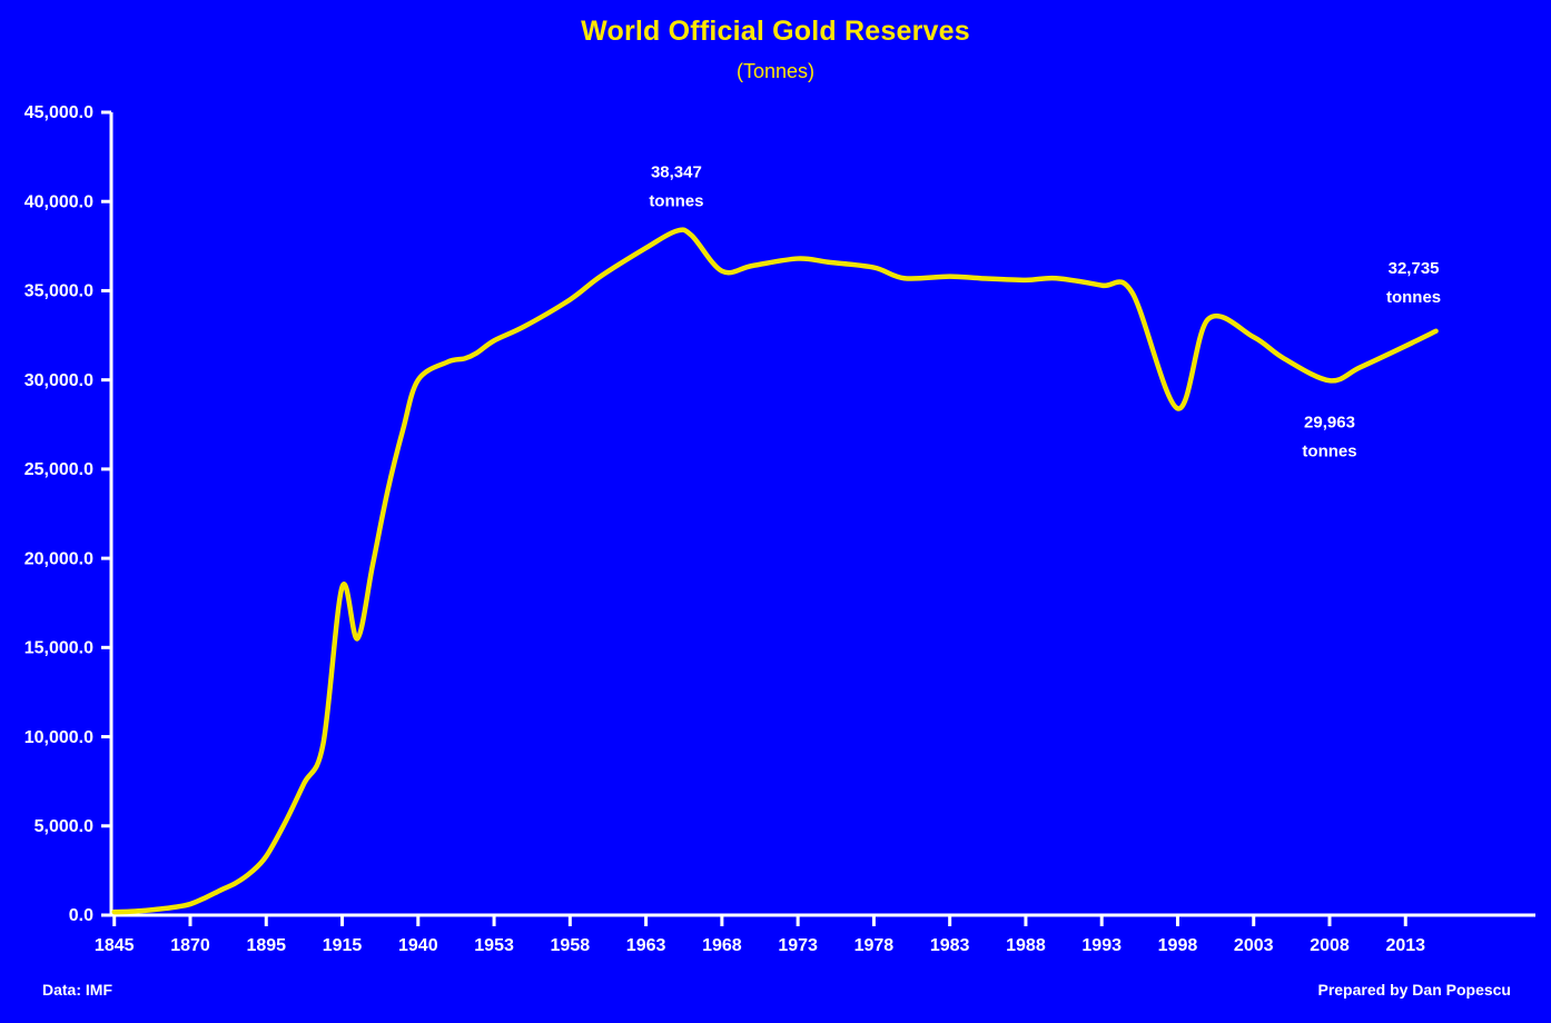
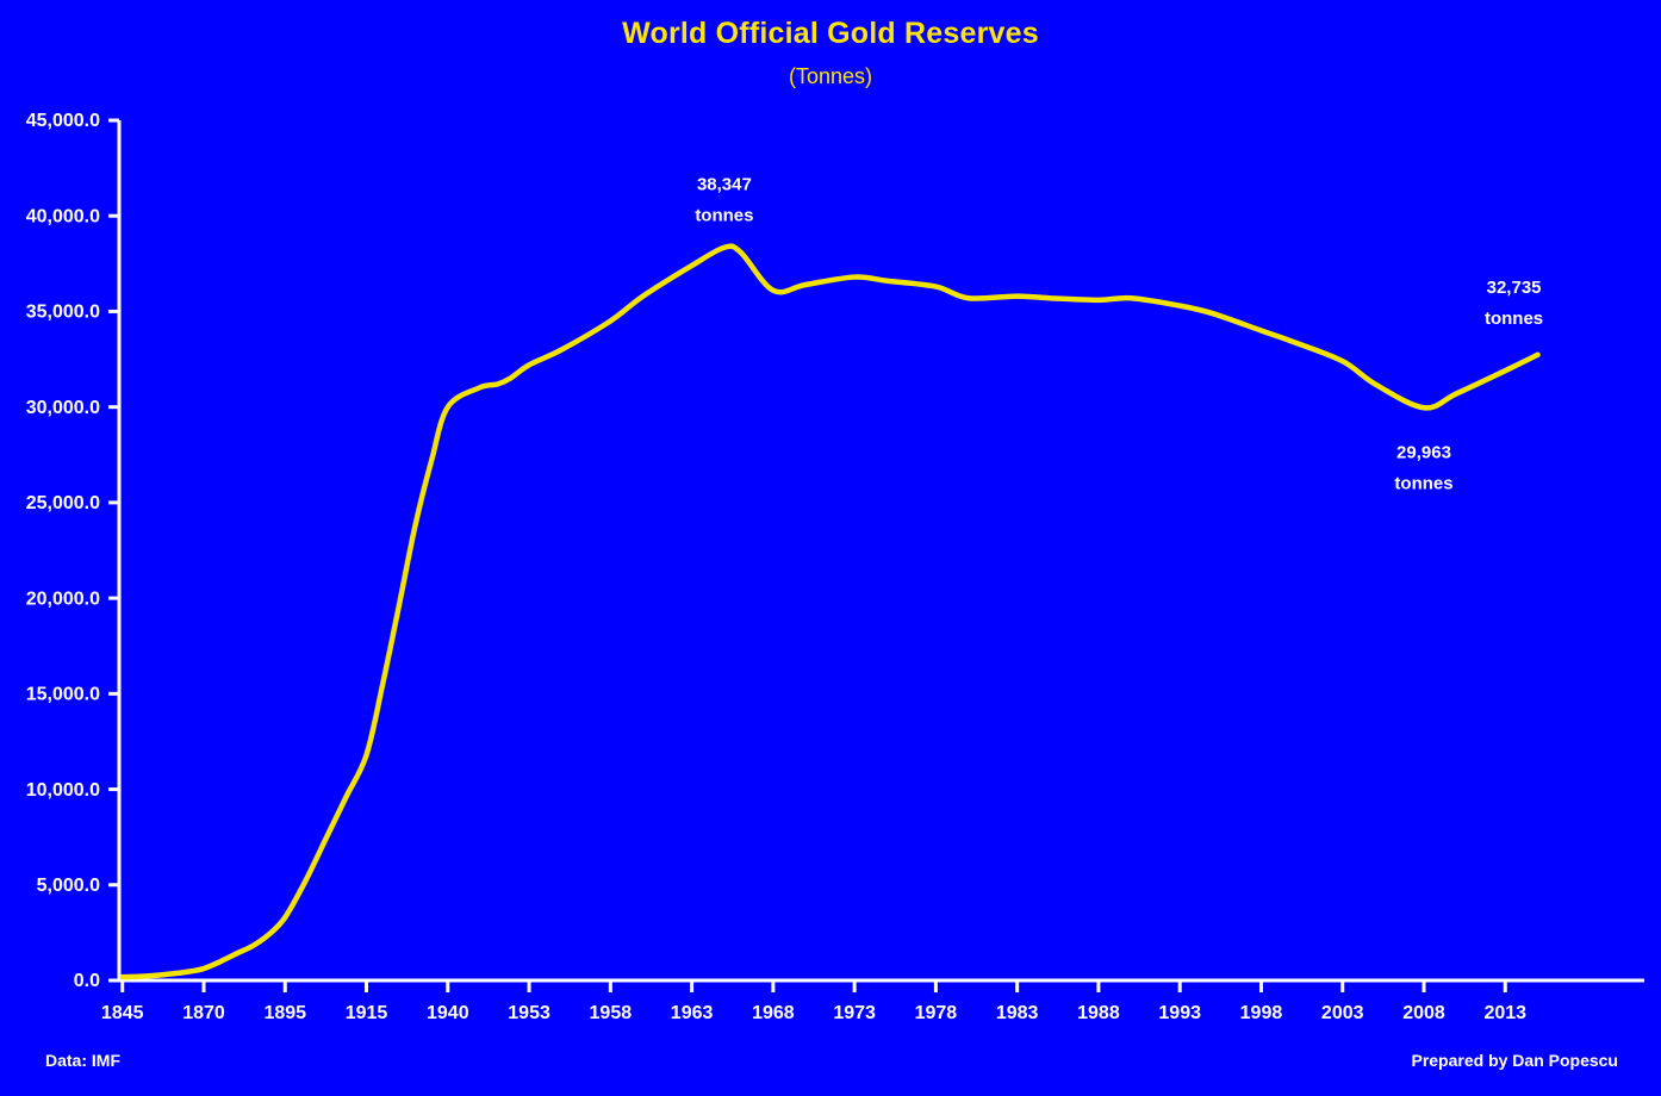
1915: 18400 -> 11800
1998: 28400 -> 34000
